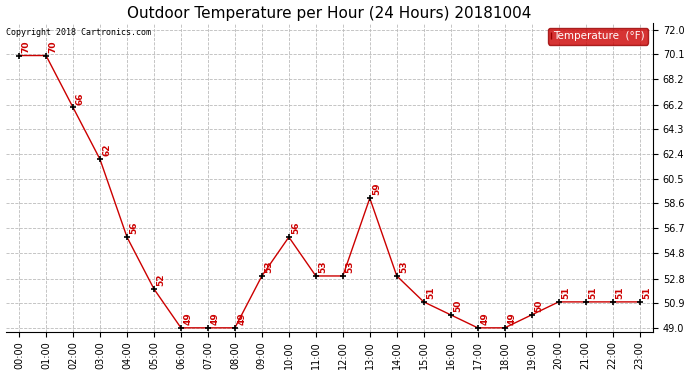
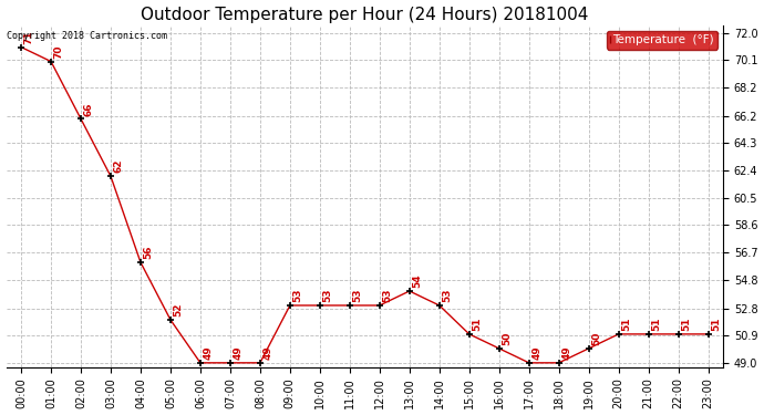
00:00: 70 -> 71
10:00: 56 -> 53
13:00: 59 -> 54
